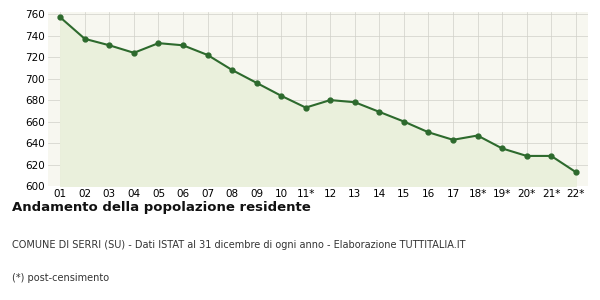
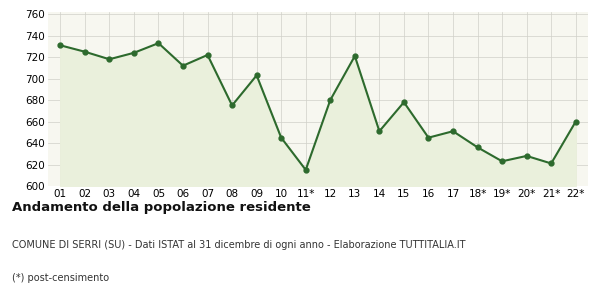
01: 757 -> 731
02: 737 -> 725
03: 731 -> 718
06: 731 -> 712
08: 708 -> 675
09: 696 -> 703
10: 684 -> 645
11*: 673 -> 615
13: 678 -> 721
14: 669 -> 651
15: 660 -> 678
16: 650 -> 645
17: 643 -> 651
18*: 647 -> 636
19*: 635 -> 623
21*: 628 -> 621
22*: 613 -> 660
